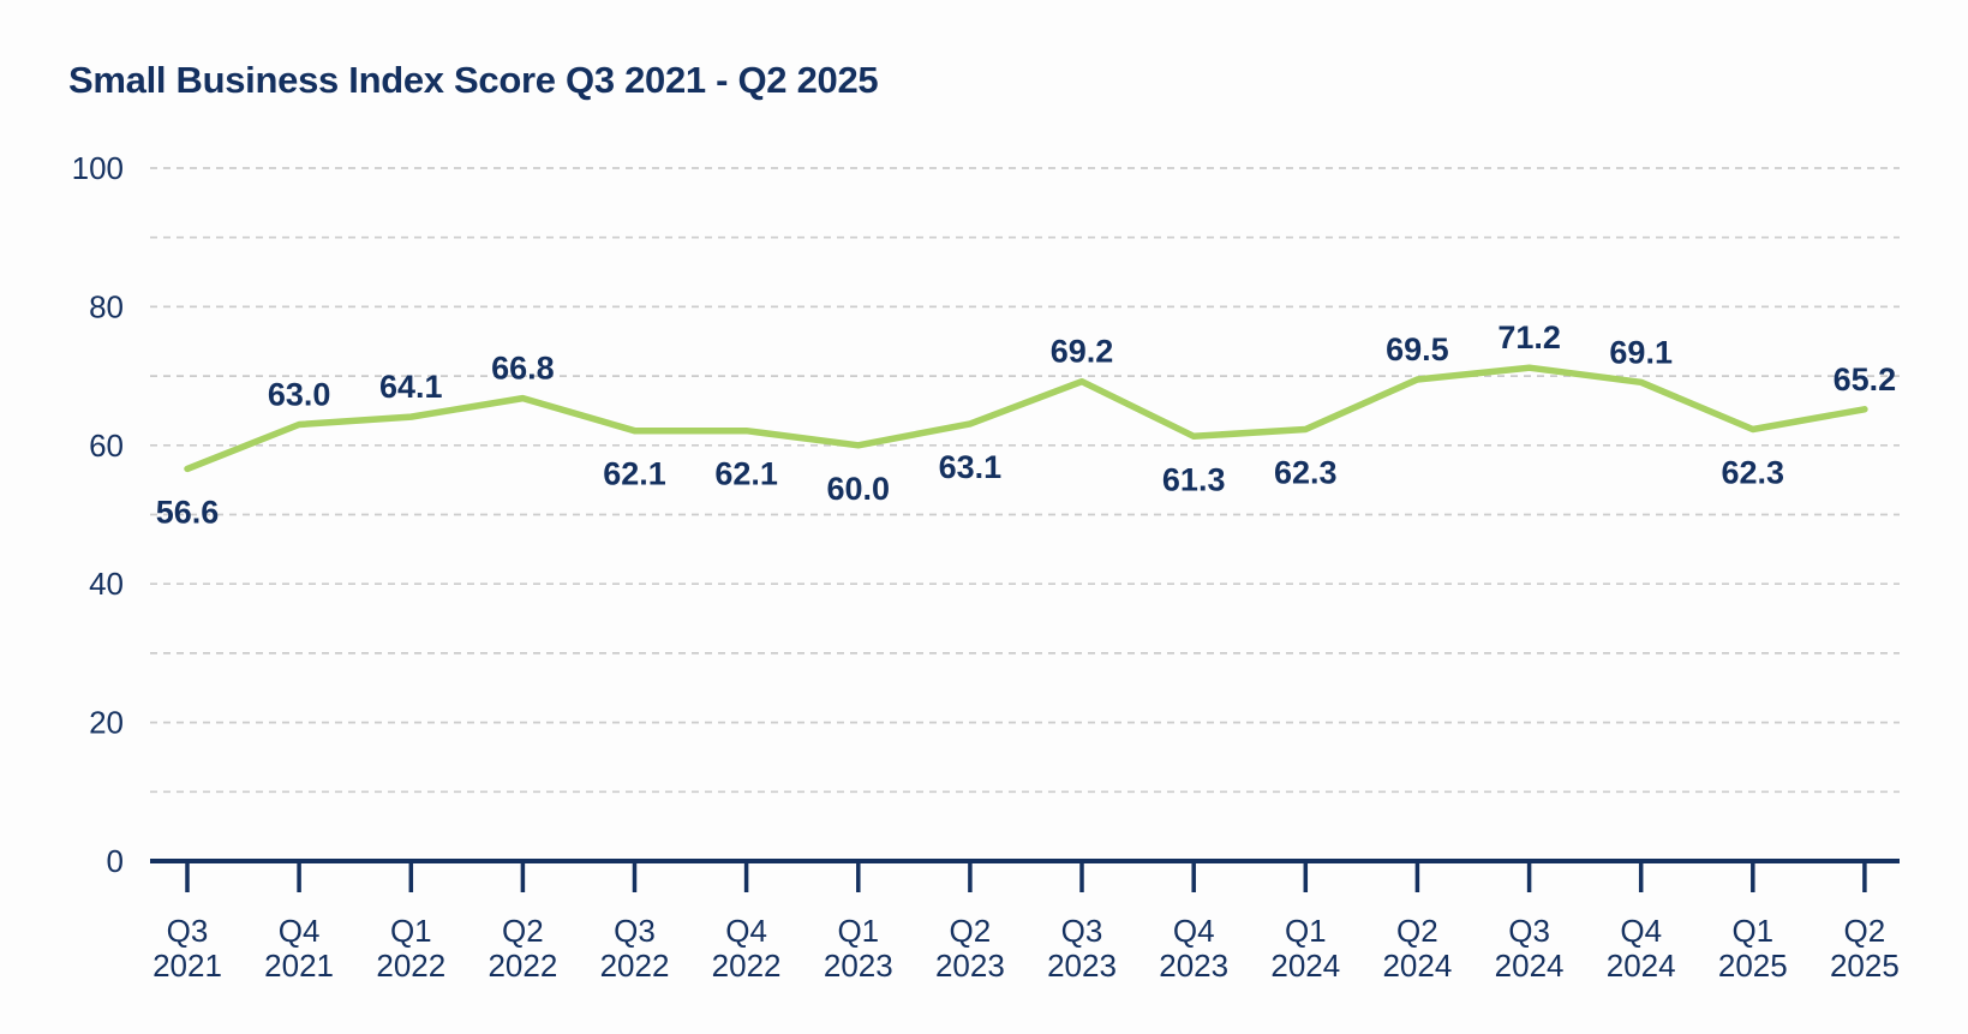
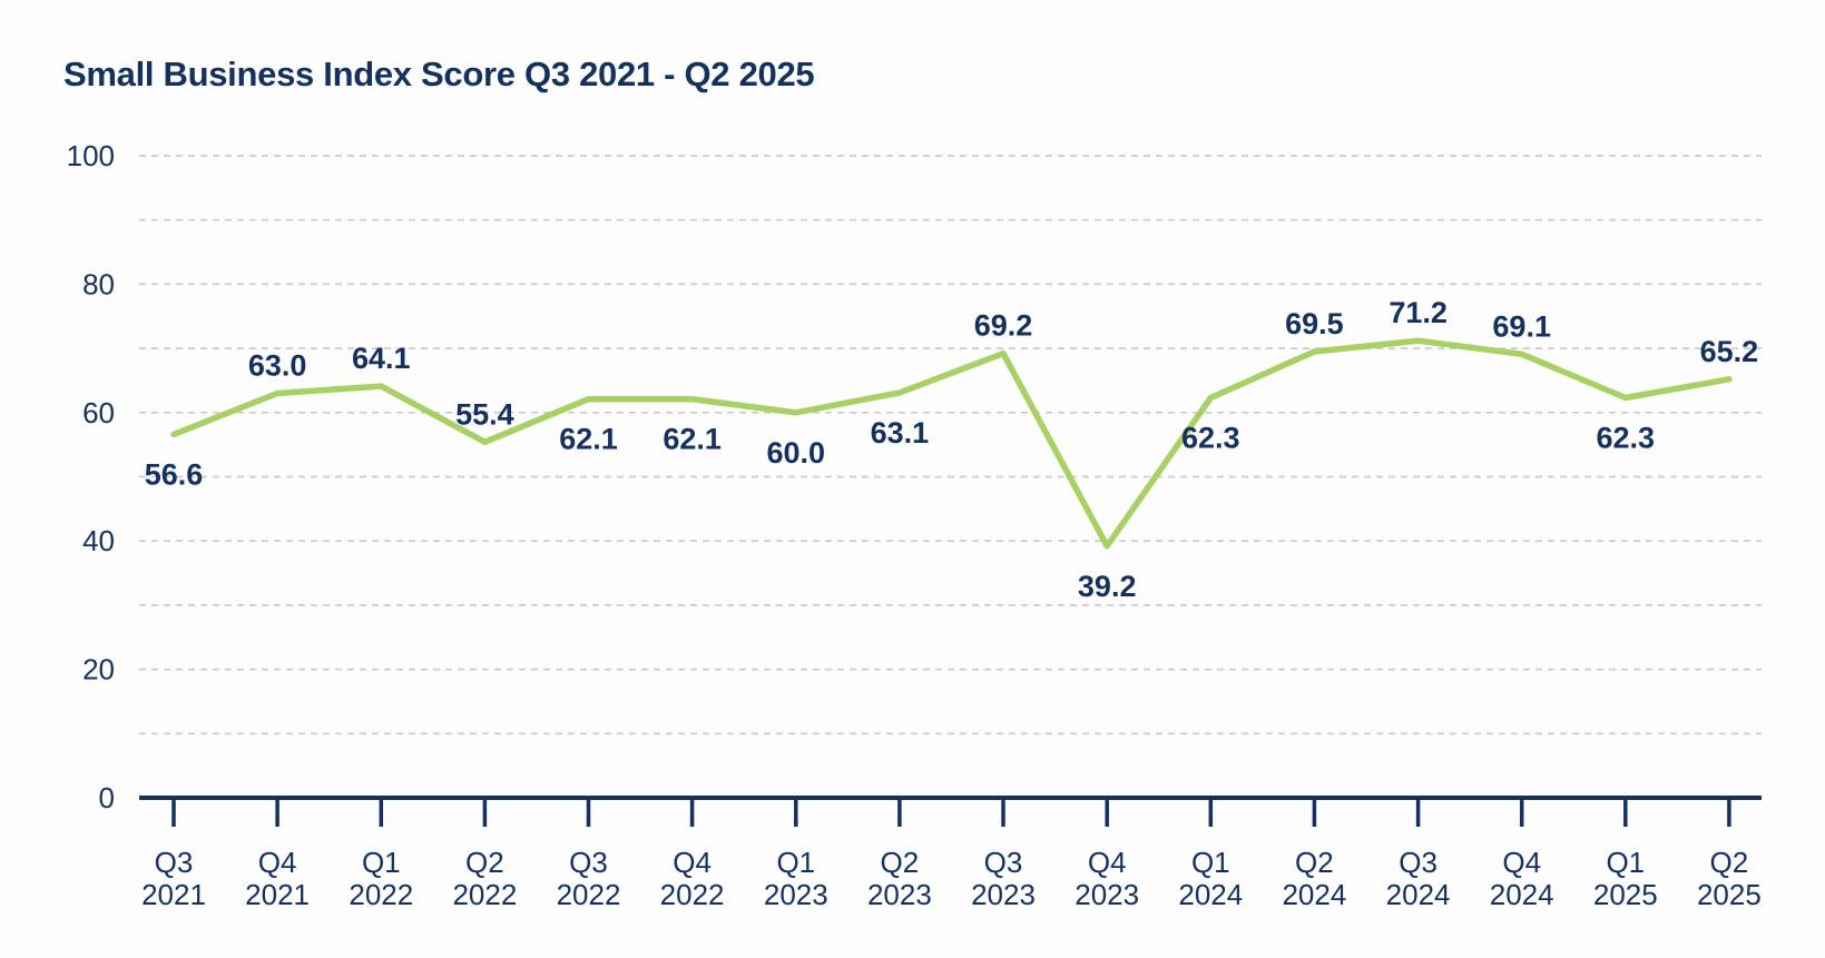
Q2 2022: 66.8 -> 55.4
Q4 2023: 61.3 -> 39.2
